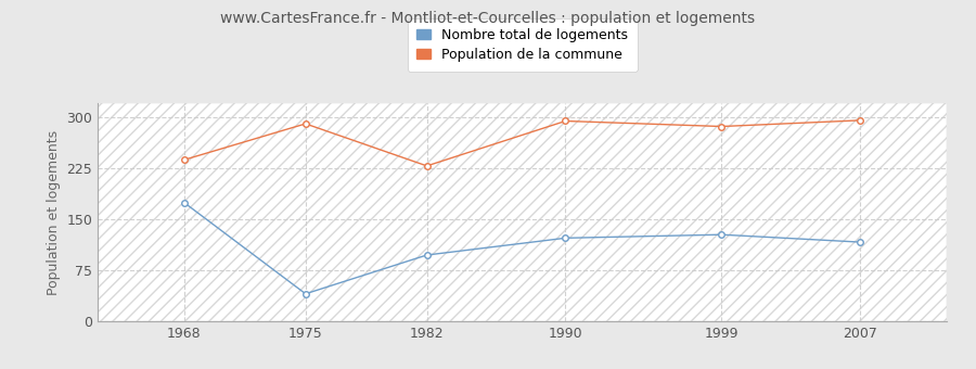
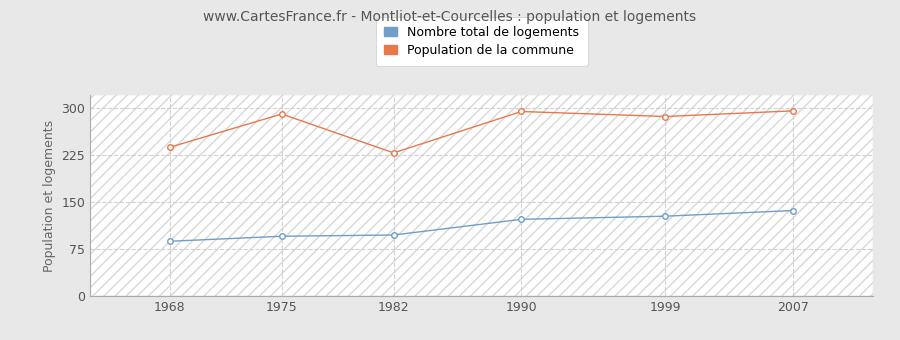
Nombre total de logements/1968: 174 -> 87
Nombre total de logements/1975: 40 -> 95
Nombre total de logements/2007: 116 -> 136
